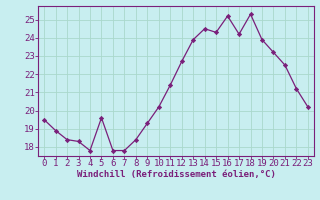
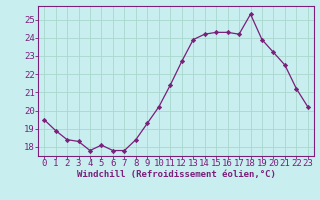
5: 19.6 -> 18.1
14: 24.5 -> 24.2
16: 25.2 -> 24.3
